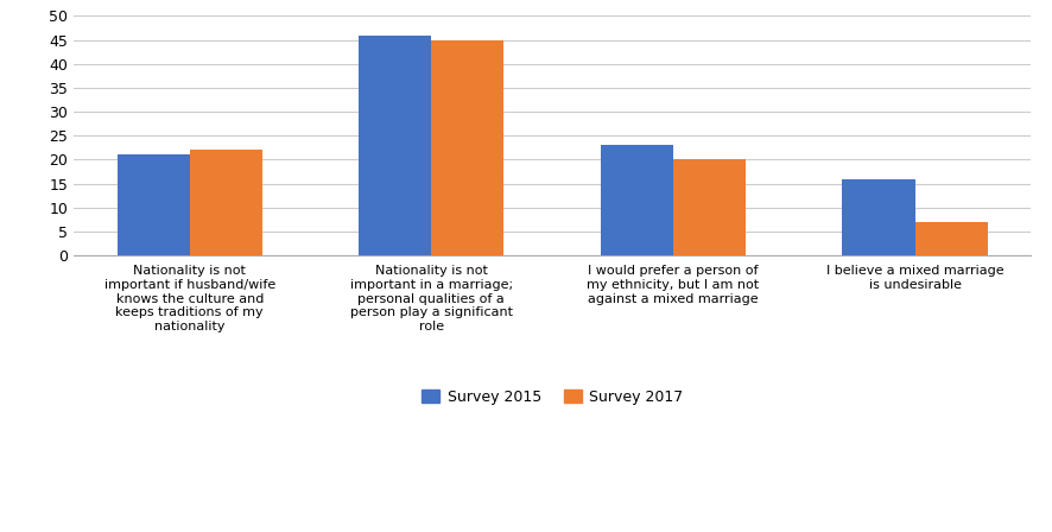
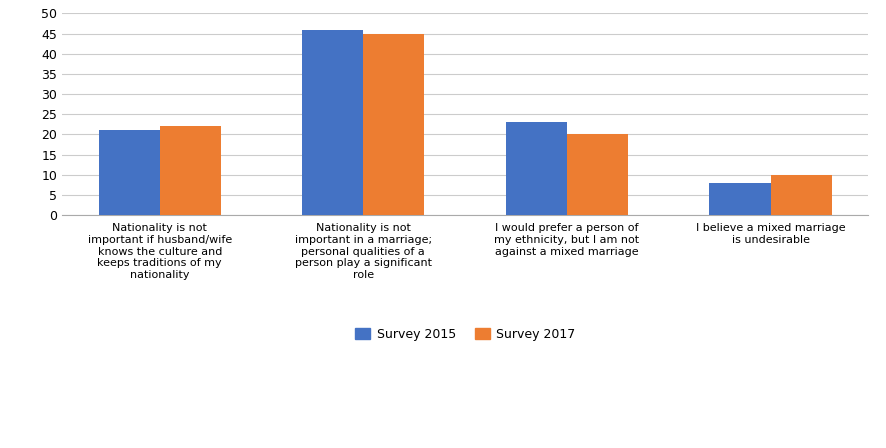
Survey 2015/I believe a mixed marriage is undesirable: 16 -> 8
Survey 2017/I believe a mixed marriage is undesirable: 7 -> 10
